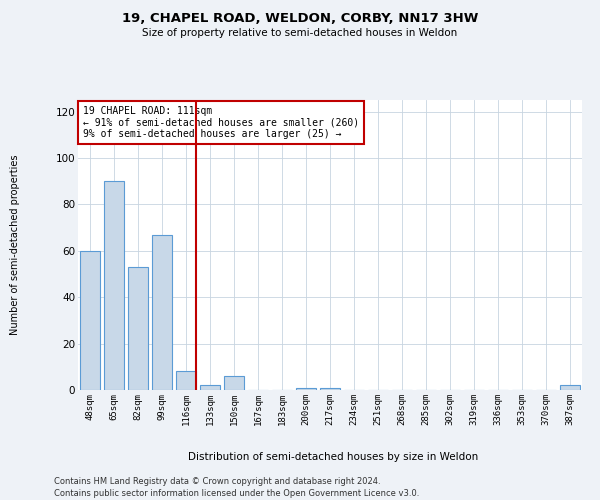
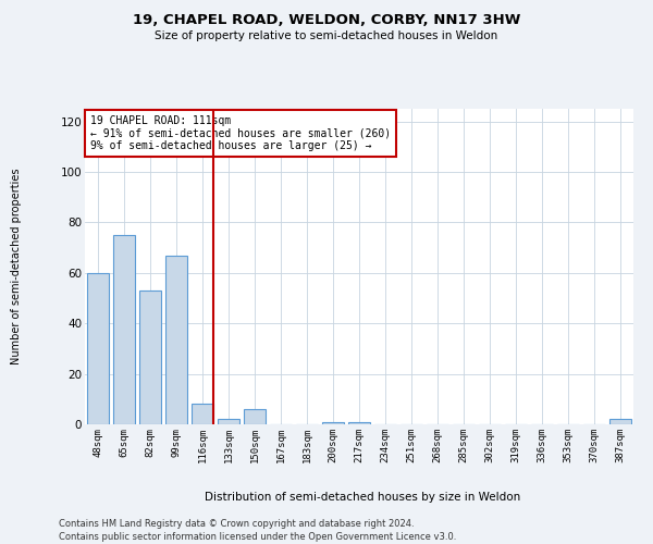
65sqm: 90 -> 75
